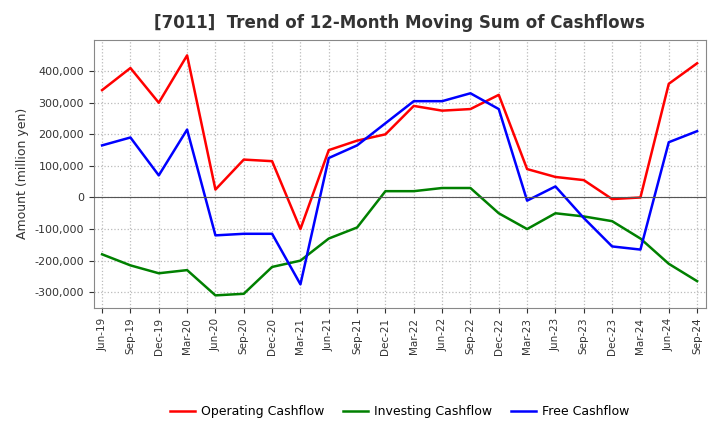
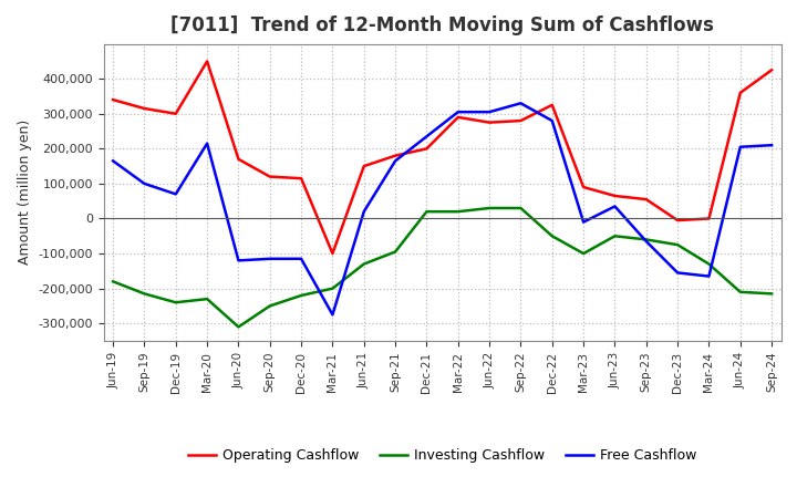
Operating Cashflow/Sep-19: 410,000 -> 315,000
Free Cashflow/Sep-19: 190,000 -> 100,000
Operating Cashflow/Jun-20: 25,000 -> 170,000
Investing Cashflow/Sep-20: -305,000 -> -250,000
Free Cashflow/Jun-21: 125,000 -> 20,000
Free Cashflow/Jun-24: 175,000 -> 205,000
Investing Cashflow/Sep-24: -265,000 -> -215,000
